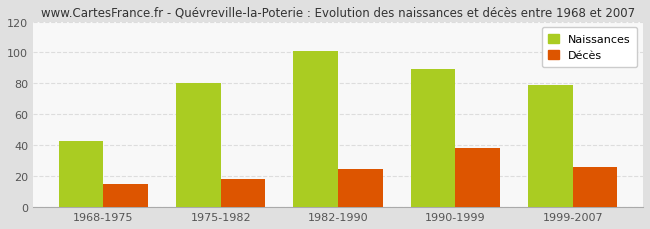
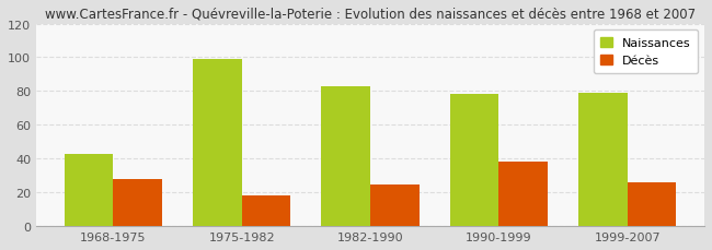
Décès/1968-1975: 15 -> 28
Naissances/1975-1982: 80 -> 99
Naissances/1982-1990: 101 -> 83
Naissances/1990-1999: 89 -> 78
